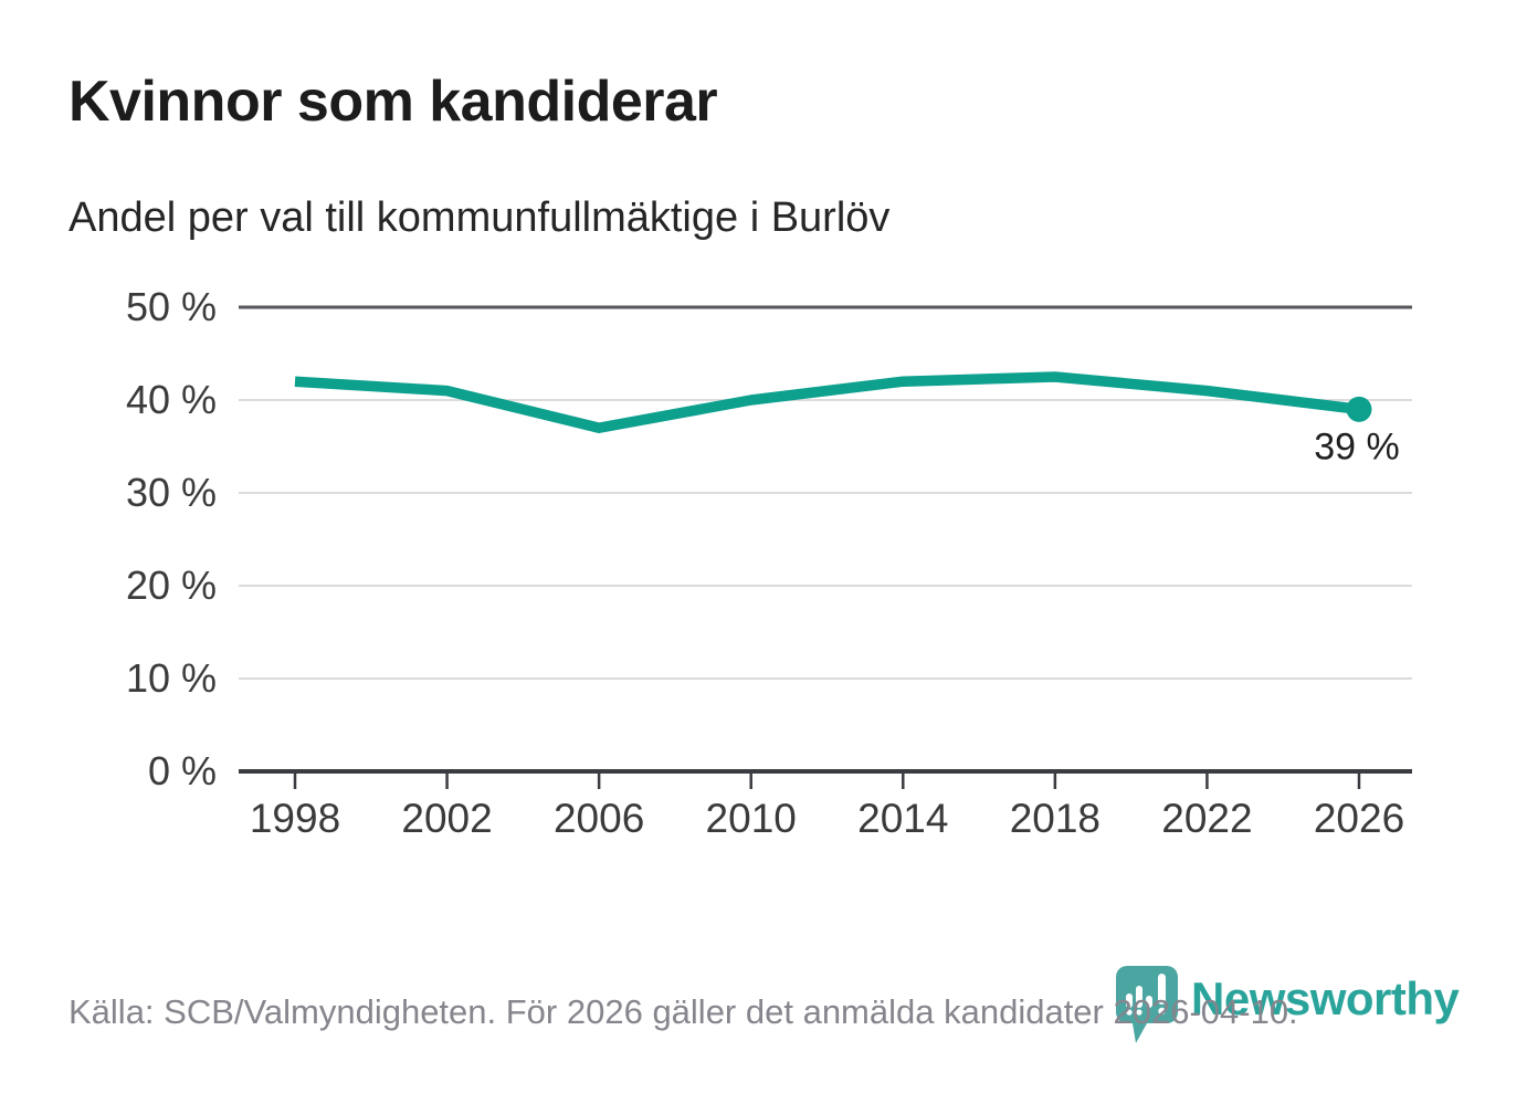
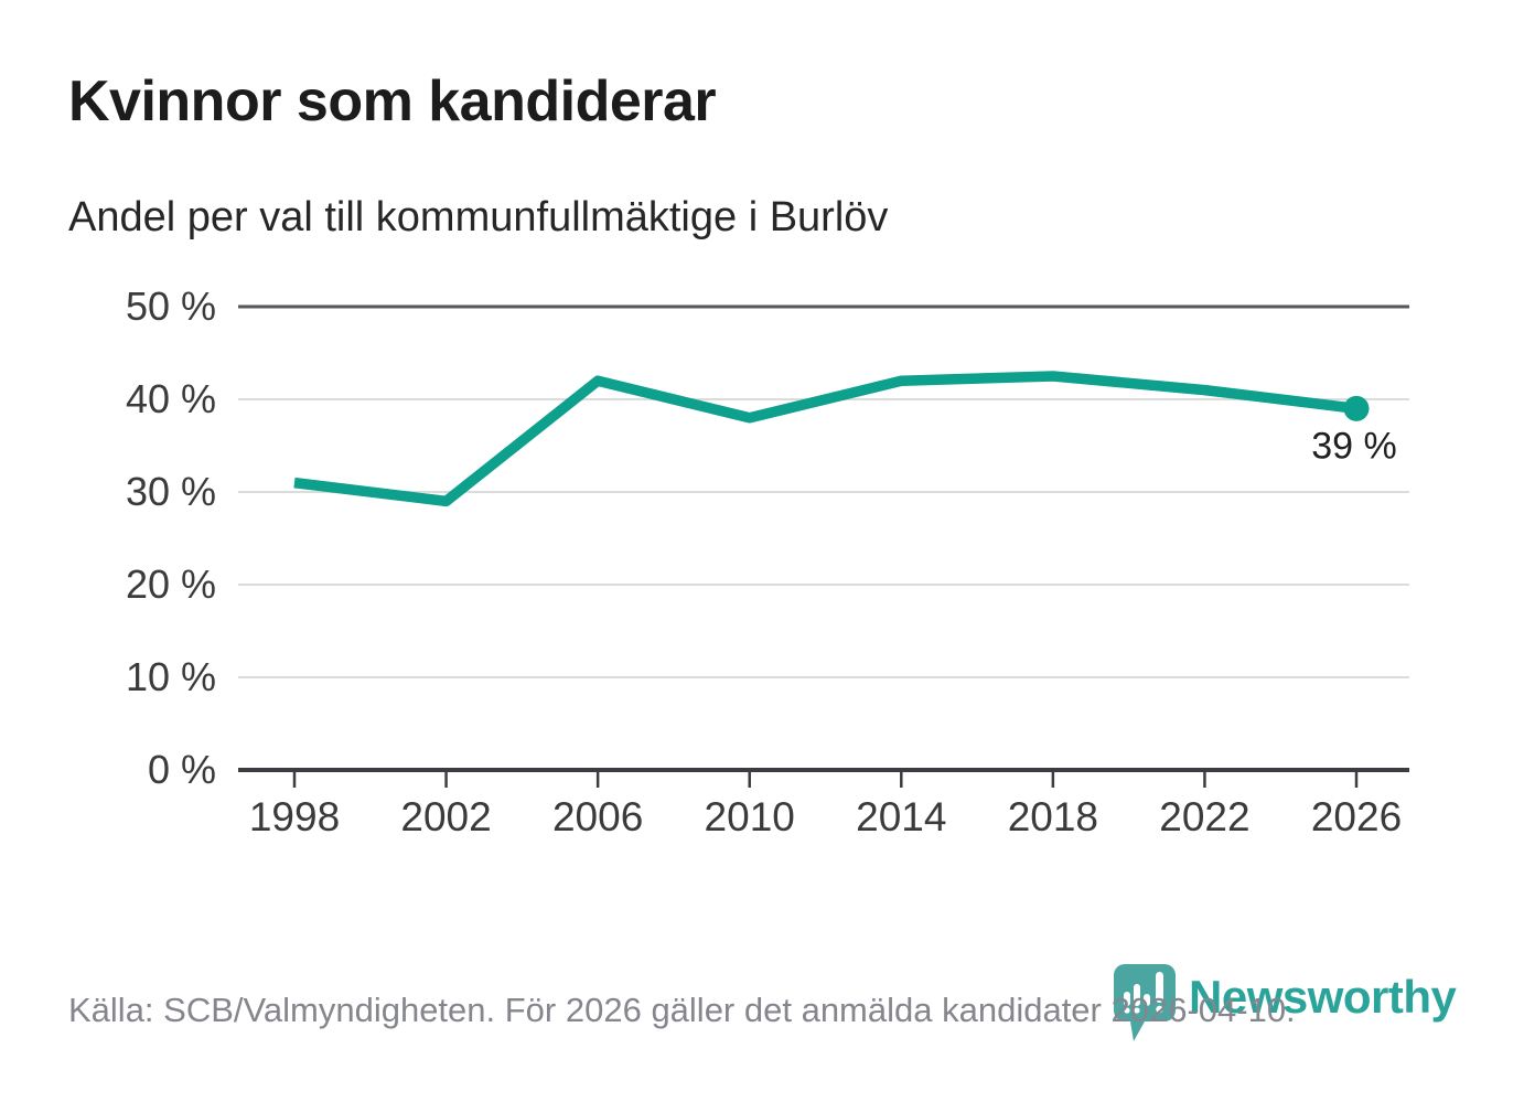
1998: 42% -> 31%
2002: 41% -> 29%
2006: 37% -> 42%
2010: 40% -> 38%
